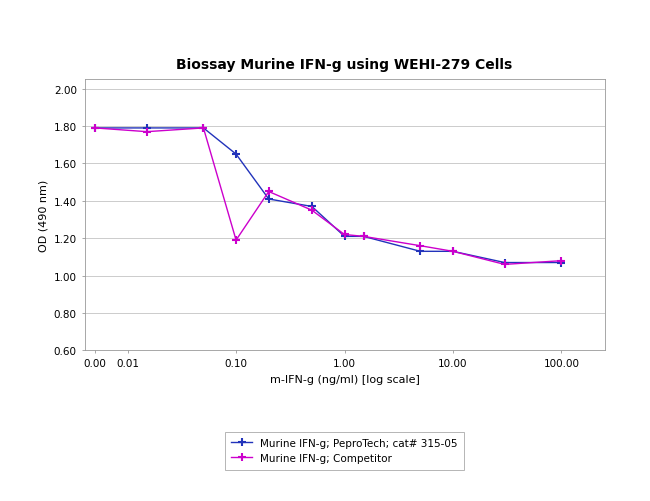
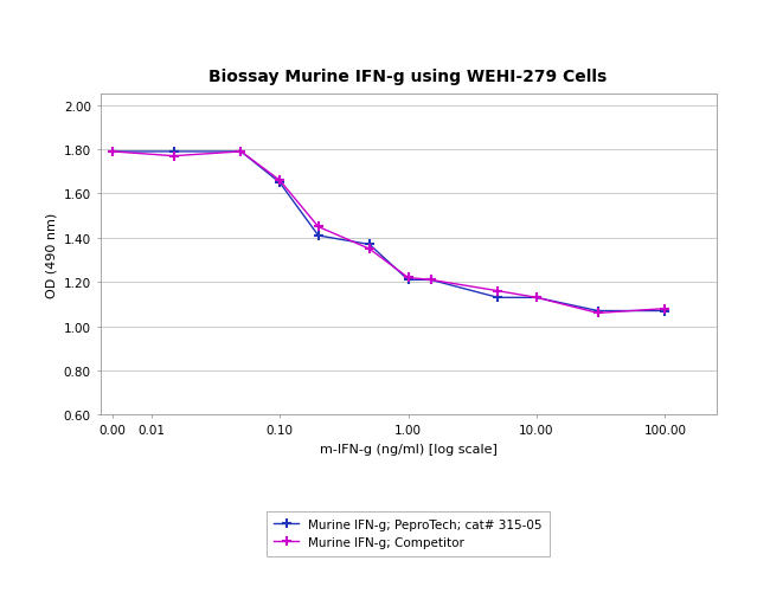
Murine IFN-g; Competitor/0.10: 1.19 -> 1.66
